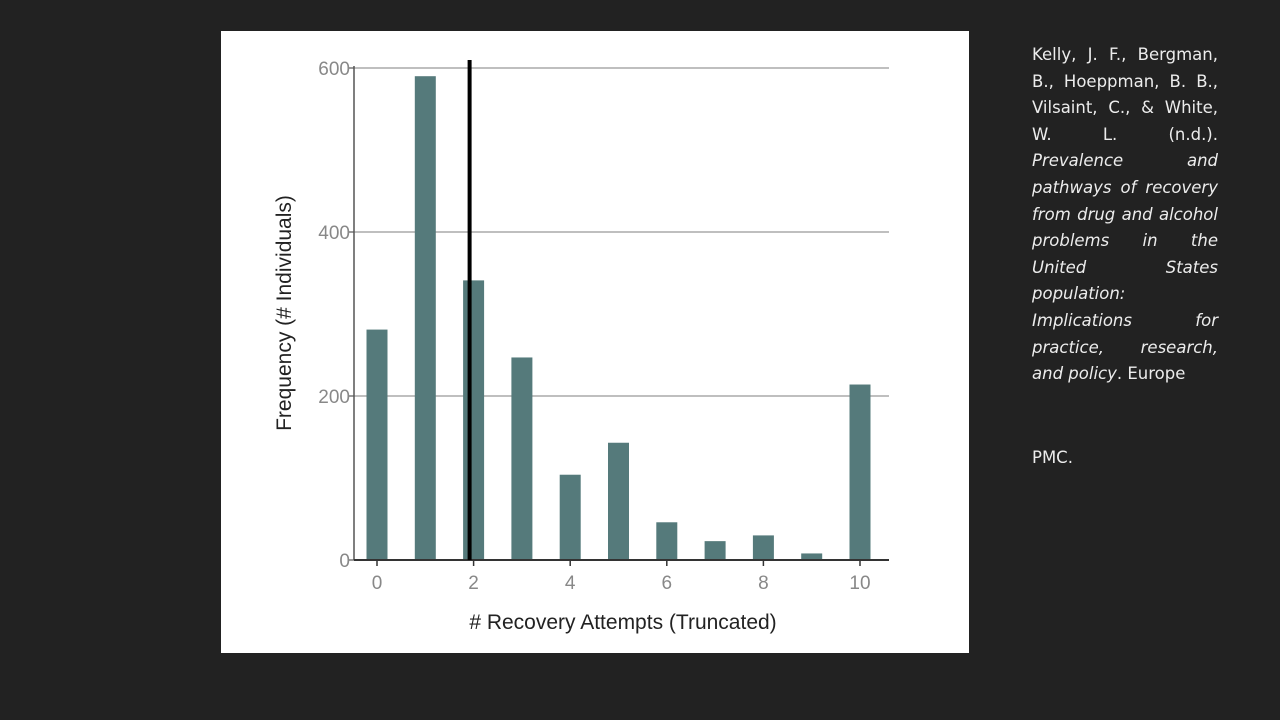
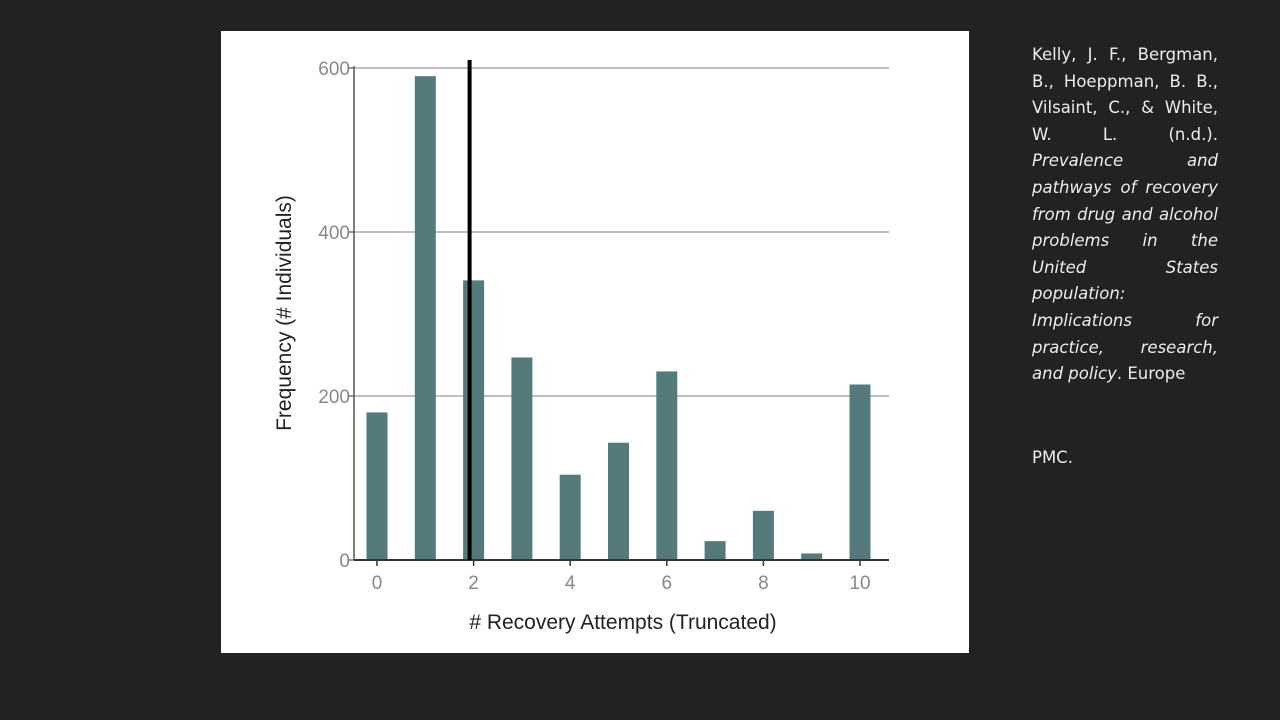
0: 280 -> 180
6: 50 -> 230
8: 30 -> 60
